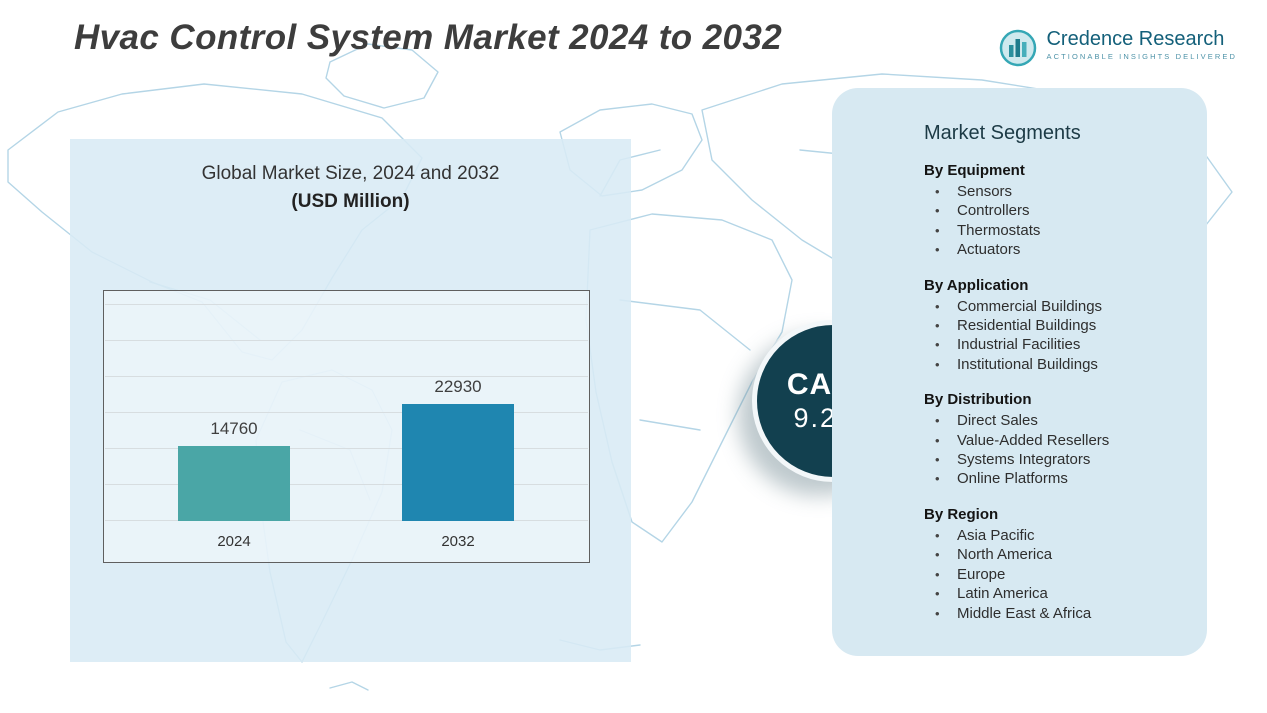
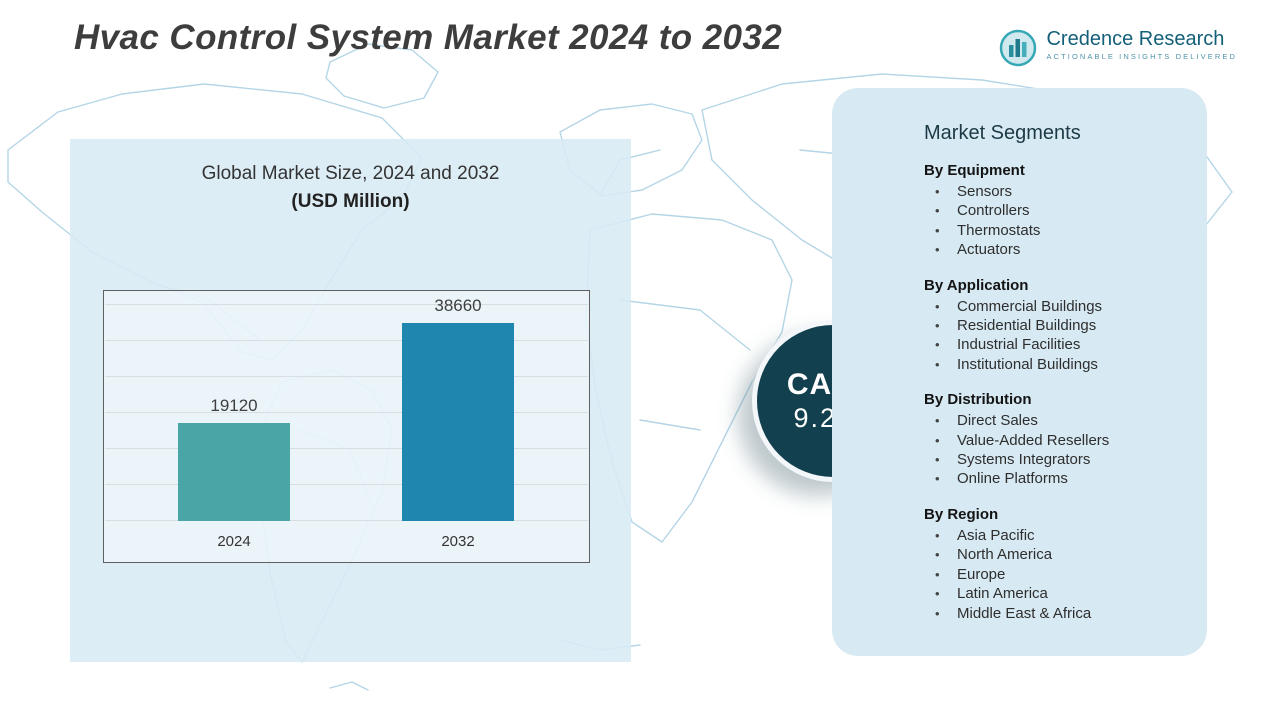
2024: 14760 -> 19120
2032: 22930 -> 38660
